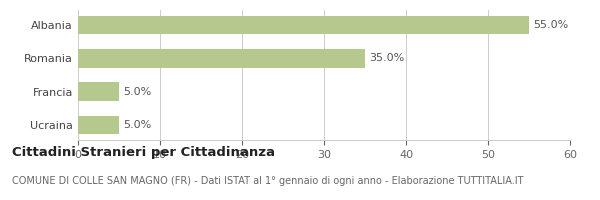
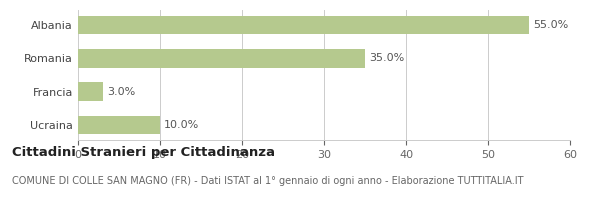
Francia: 5.0% -> 3.0%
Ucraina: 5.0% -> 10.0%
